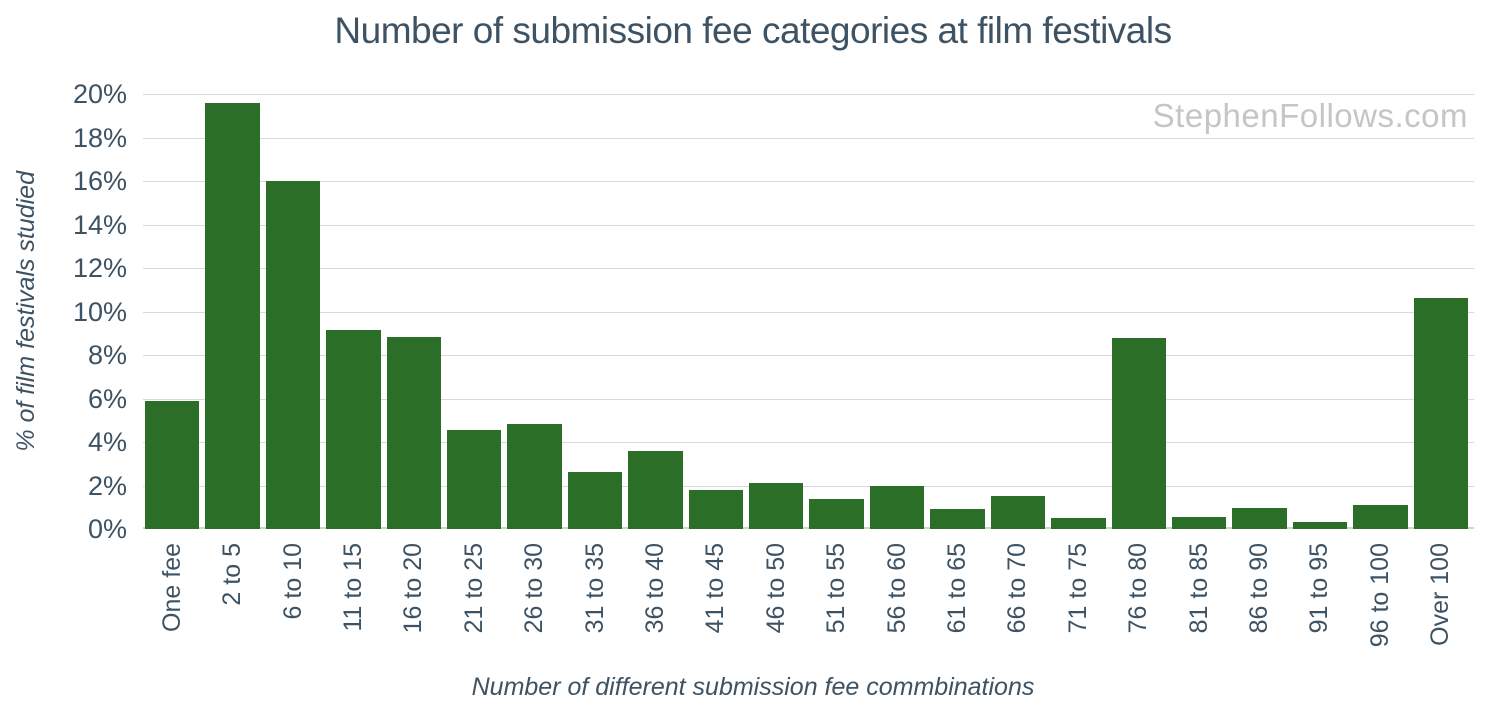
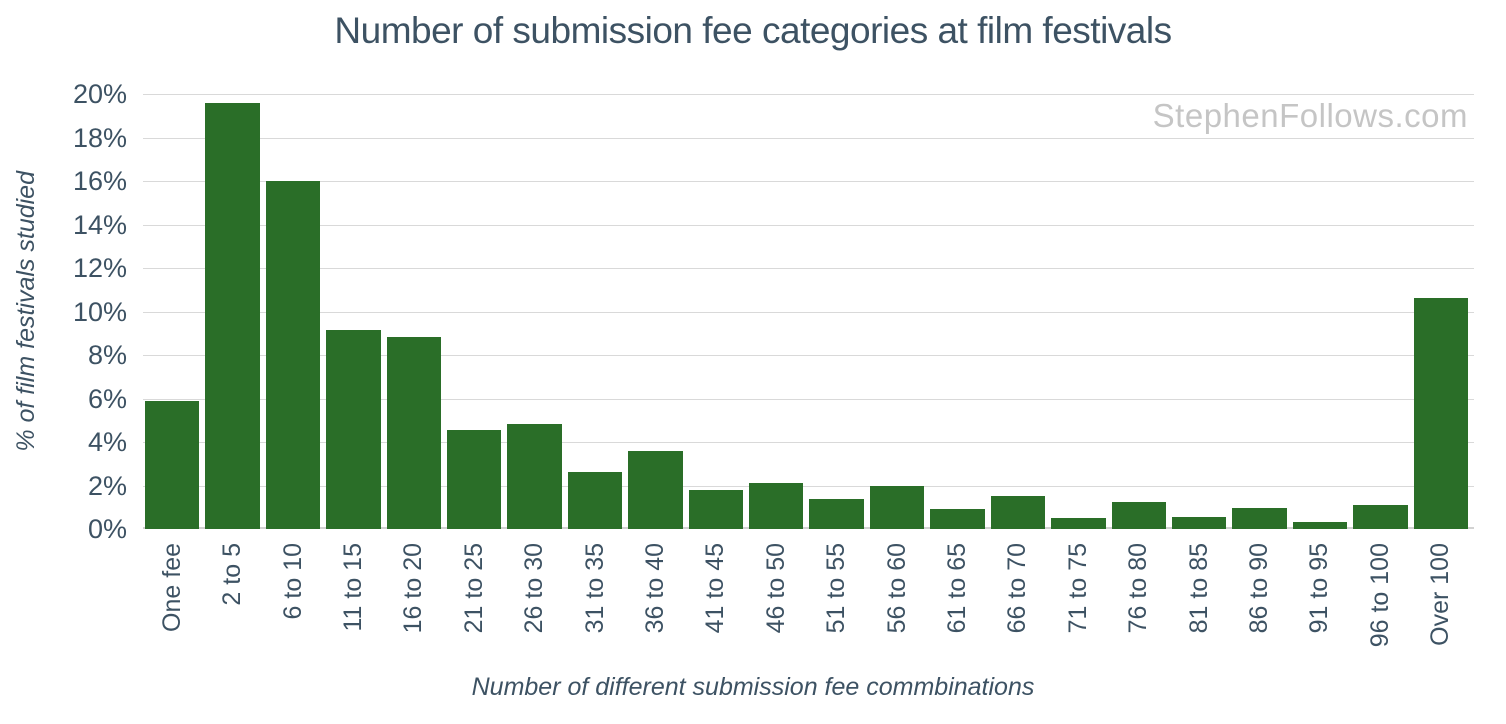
76 to 80: 8.8% -> 1.2%
